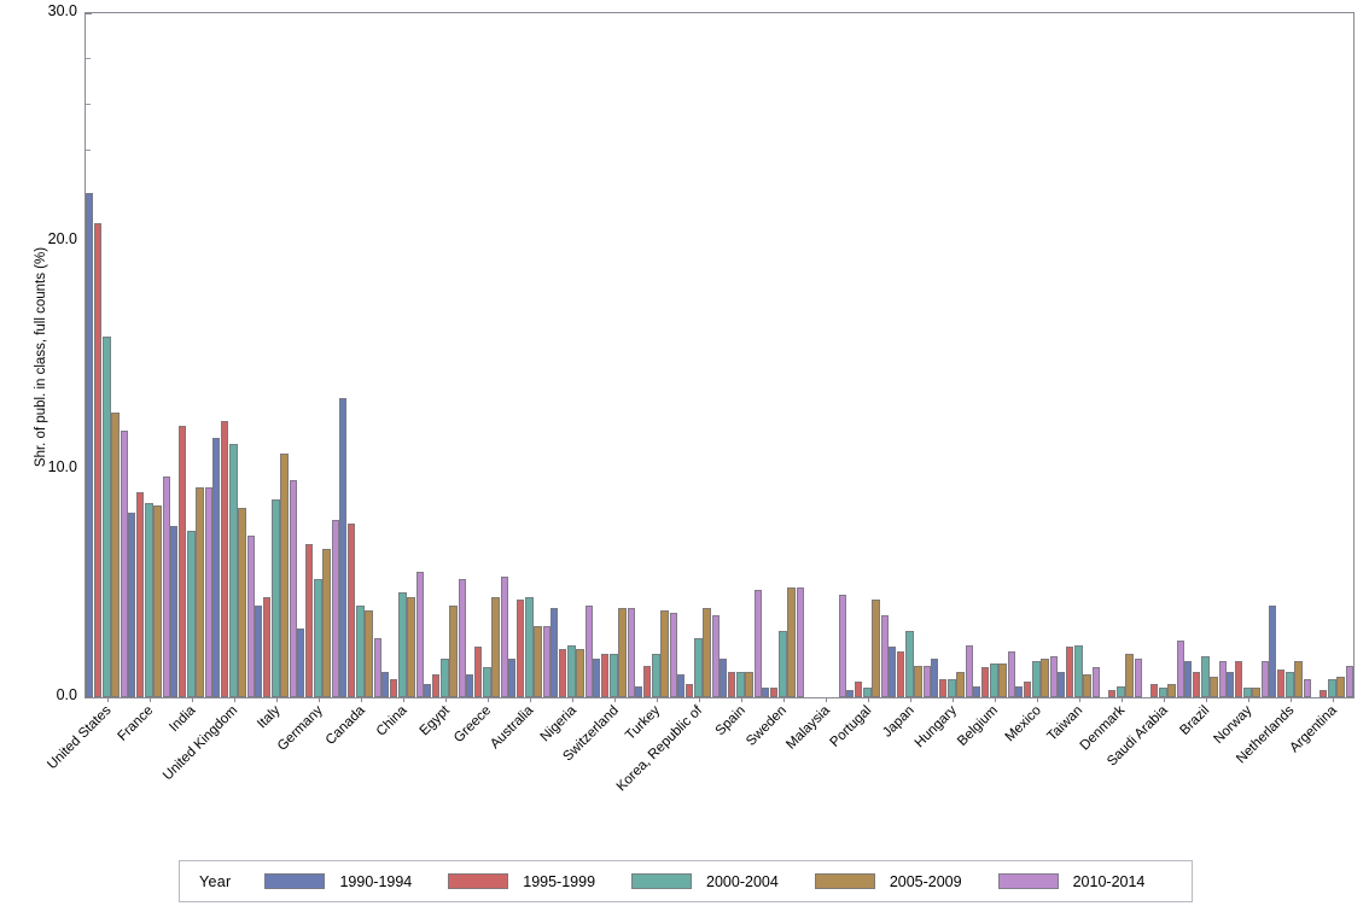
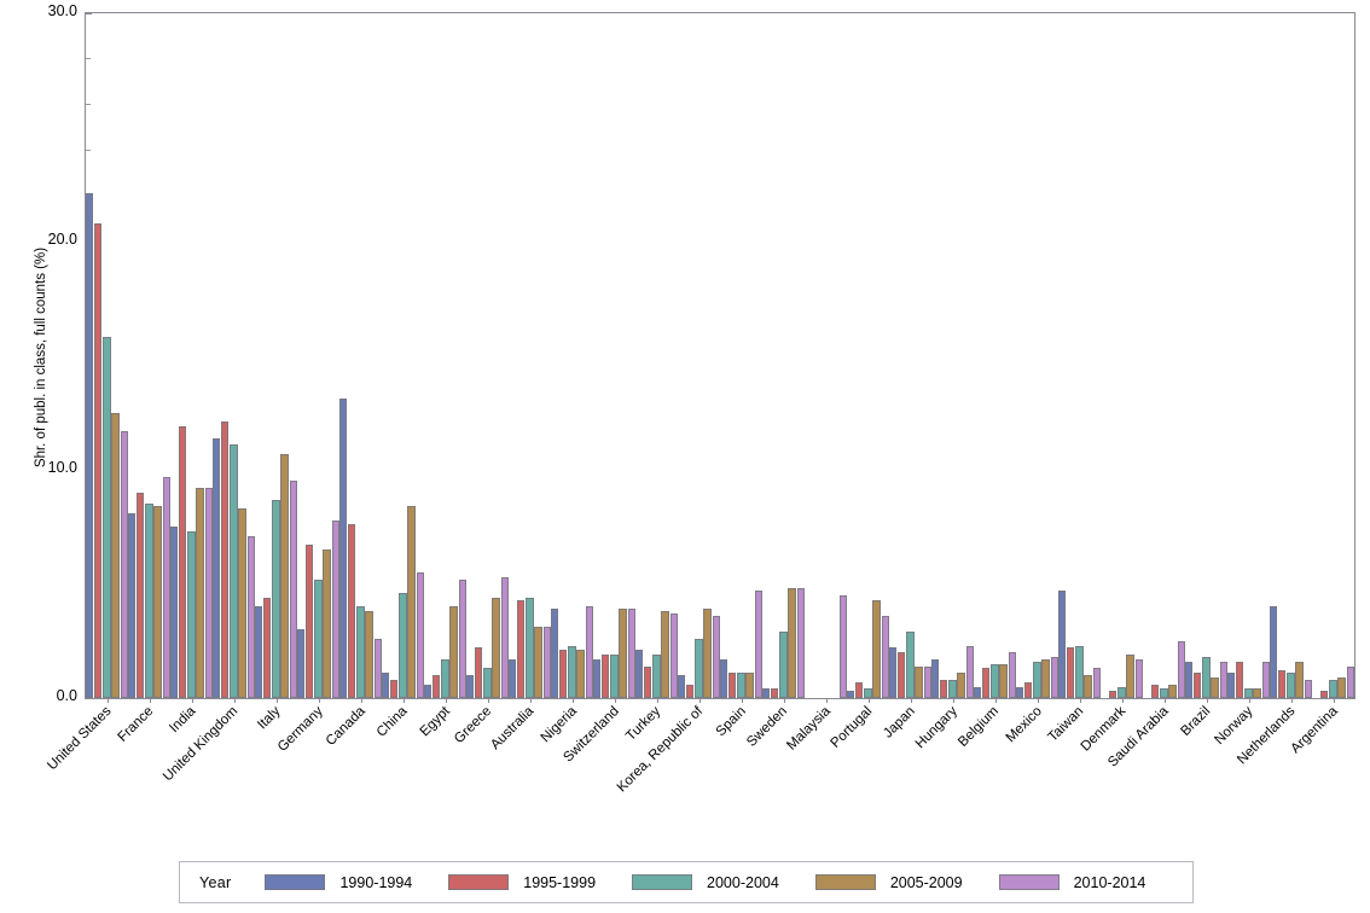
2005-2009/China: 4.4 -> 8.4
1990-1994/Turkey: 0.5 -> 2.1
1990-1994/Taiwan: 1.1 -> 4.7
